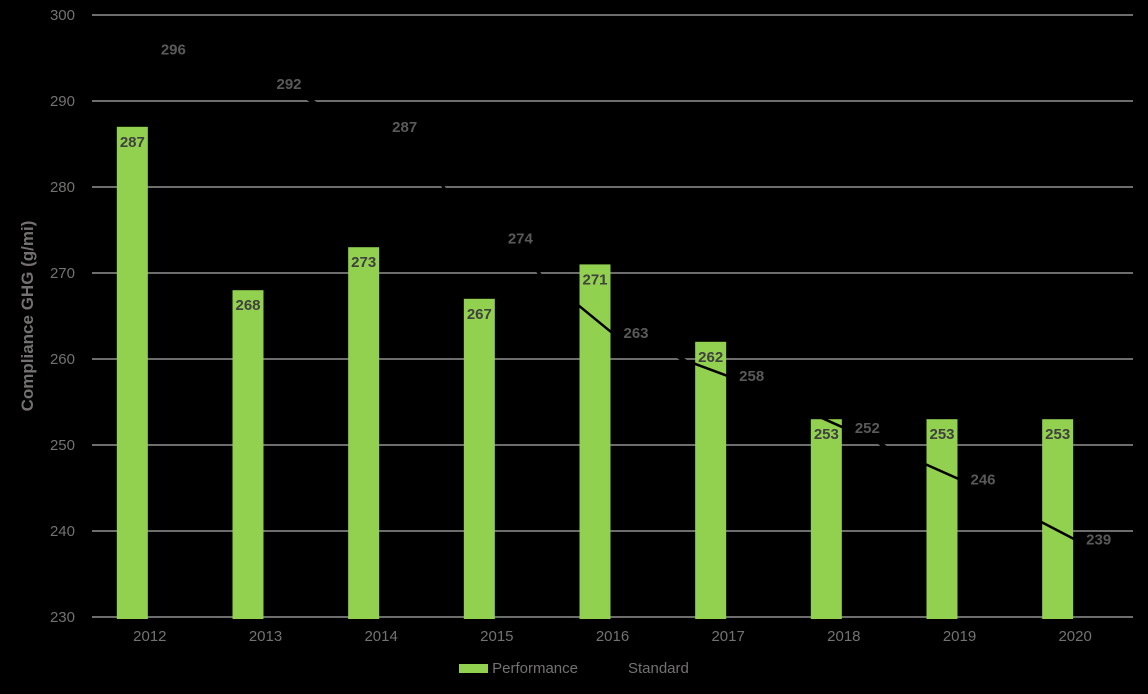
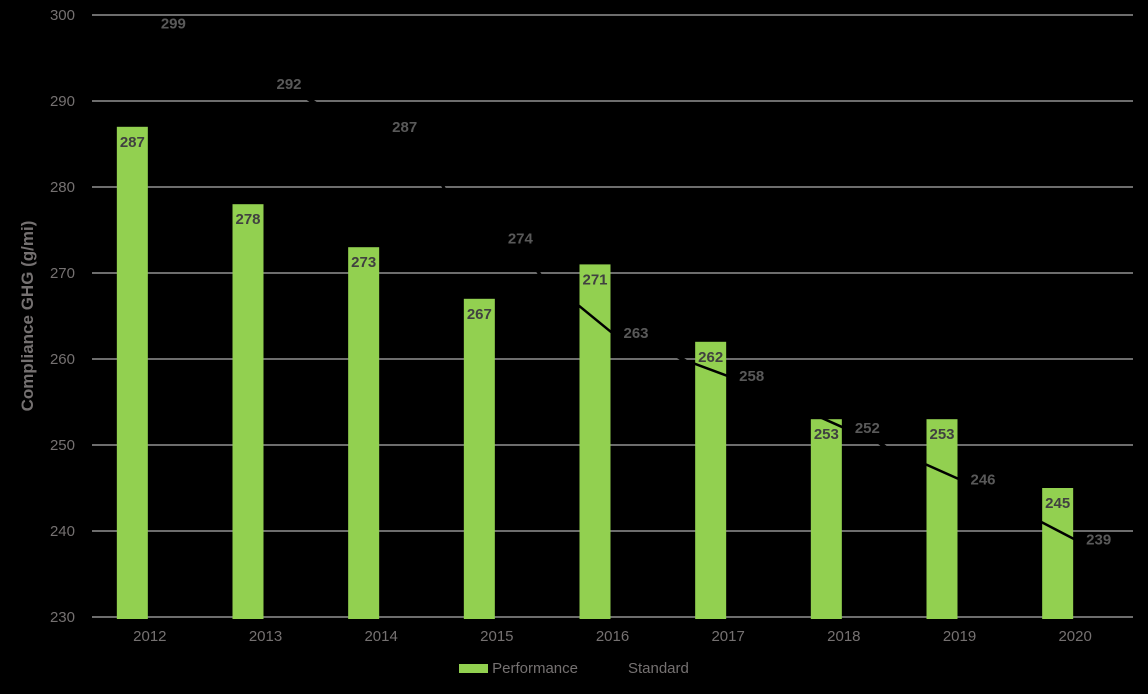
Standard/2012: 296 -> 299
Performance/2013: 268 -> 278
Performance/2020: 253 -> 245
